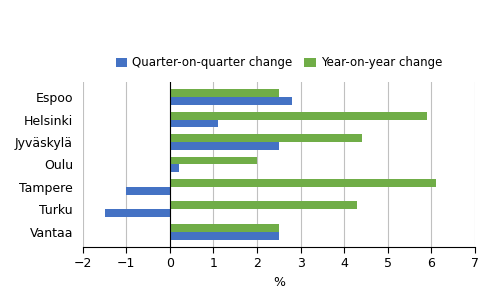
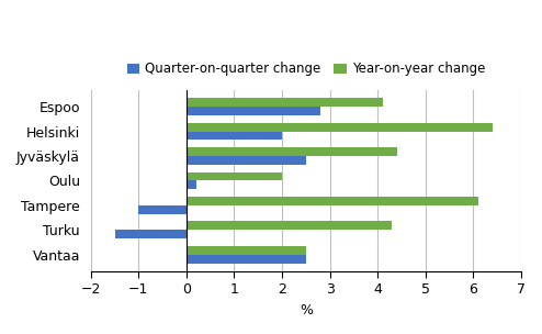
Year-on-year change/Espoo: 2.5 -> 4.1
Year-on-year change/Helsinki: 5.9 -> 6.4
Quarter-on-quarter change/Helsinki: 1.1 -> 2.0
